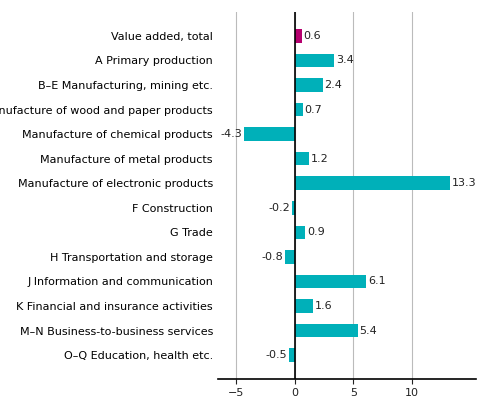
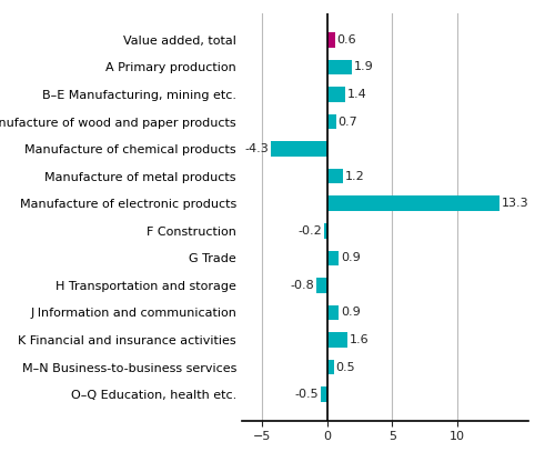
A Primary production: 3.4 -> 1.9
B–E Manufacturing, mining etc.: 2.4 -> 1.4
J Information and communication: 6.1 -> 0.9
M–N Business-to-business services: 5.4 -> 0.5
